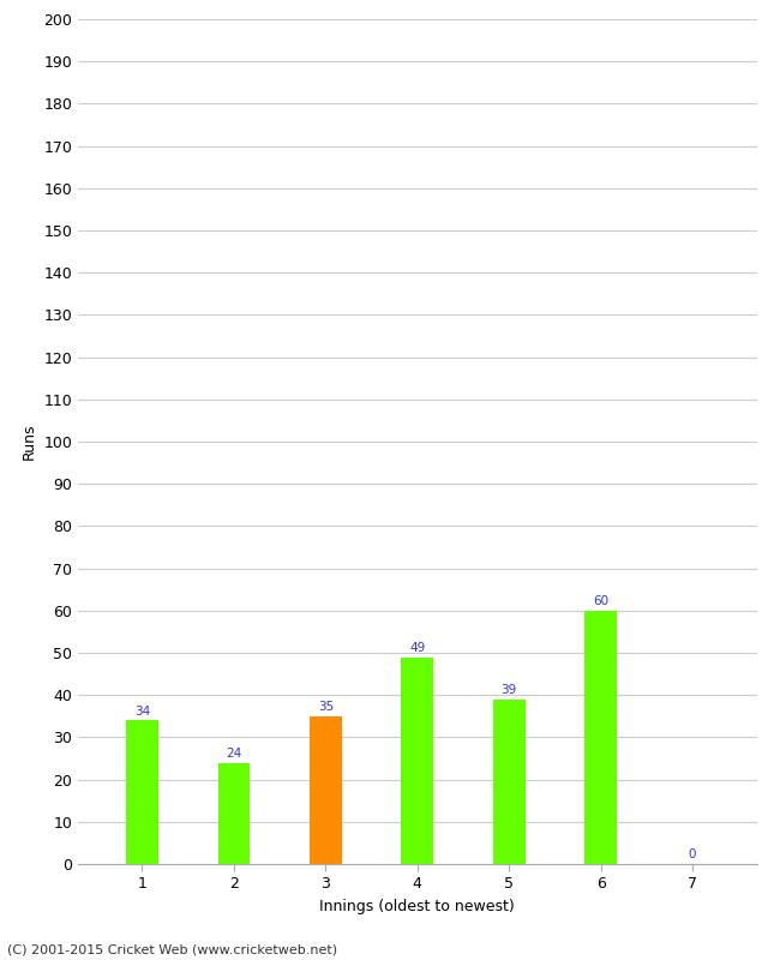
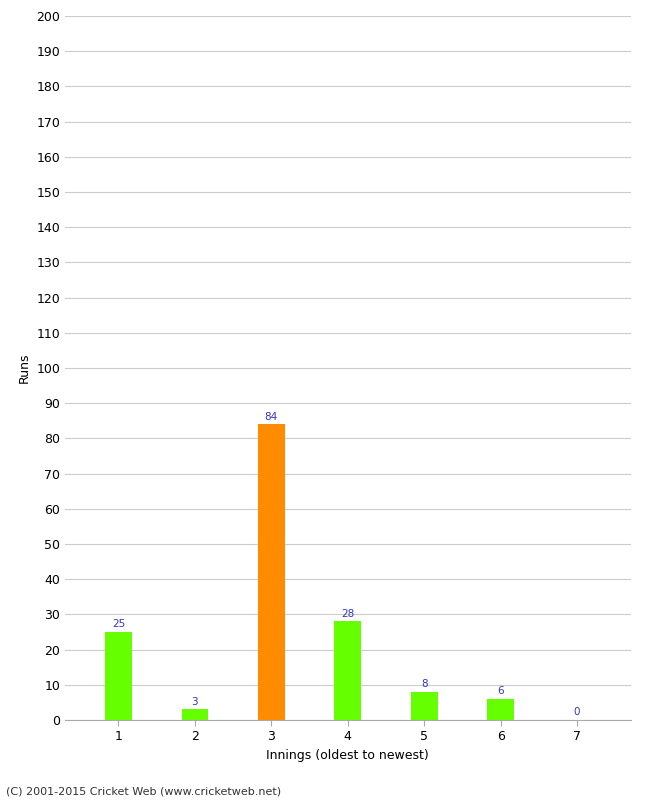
1: 34 -> 25
2: 24 -> 3
3: 35 -> 84
4: 49 -> 28
5: 39 -> 8
6: 60 -> 6
